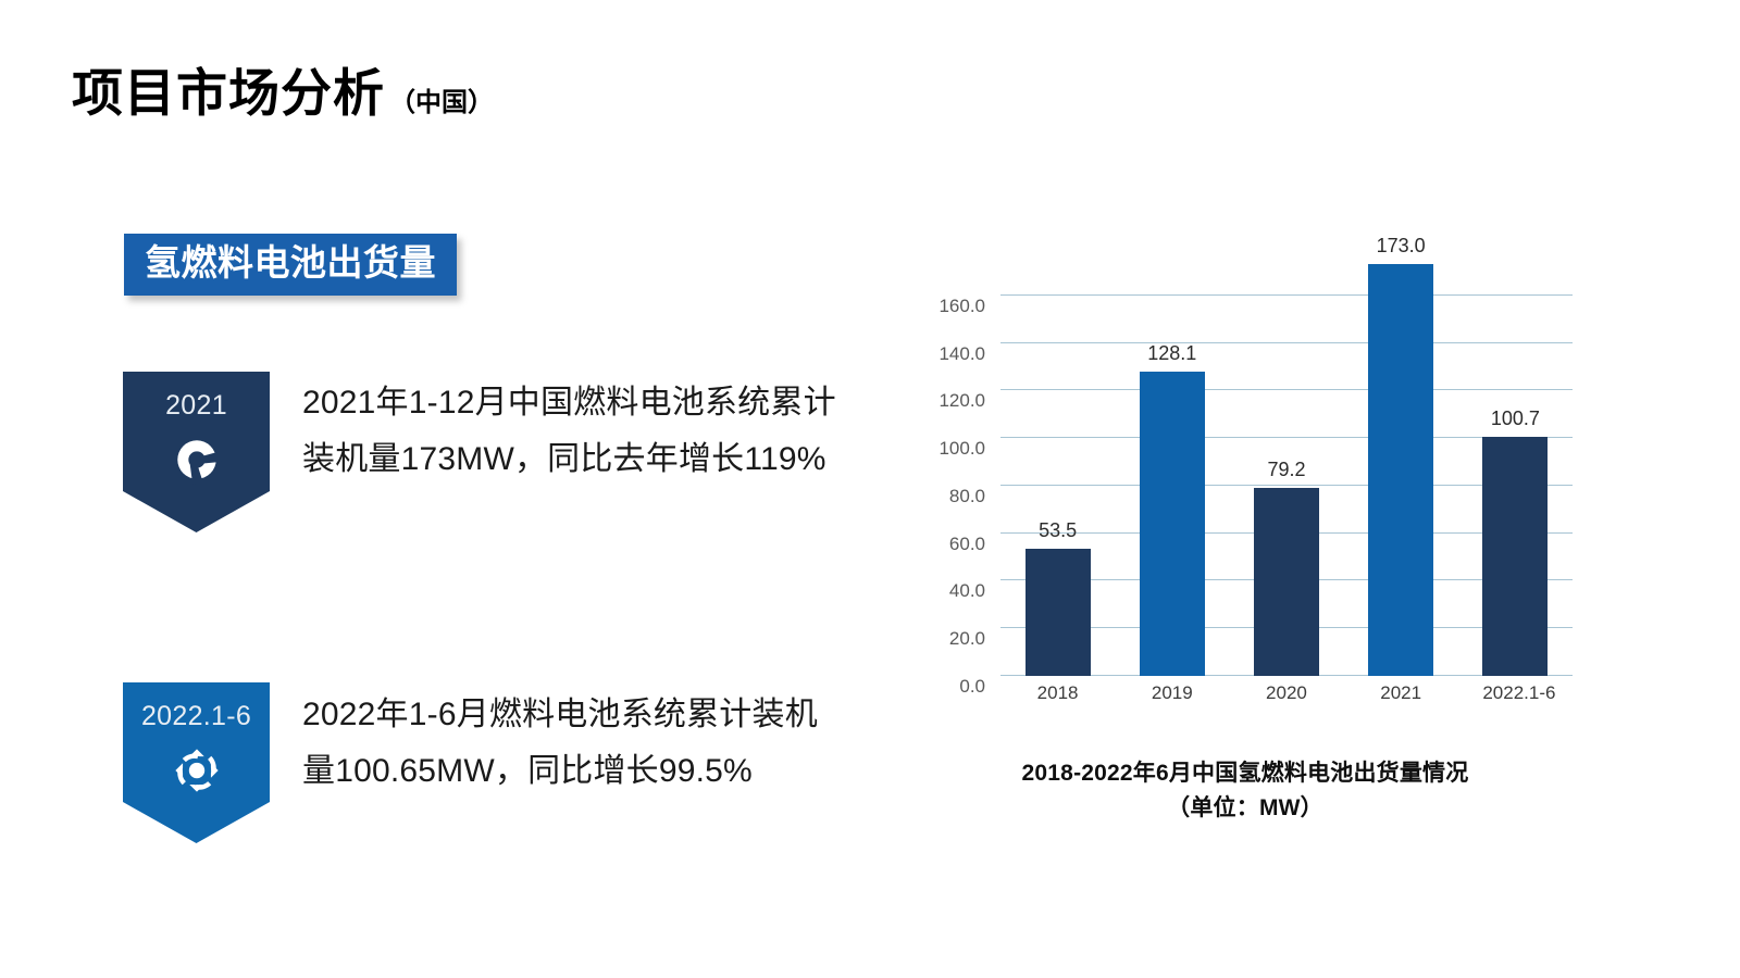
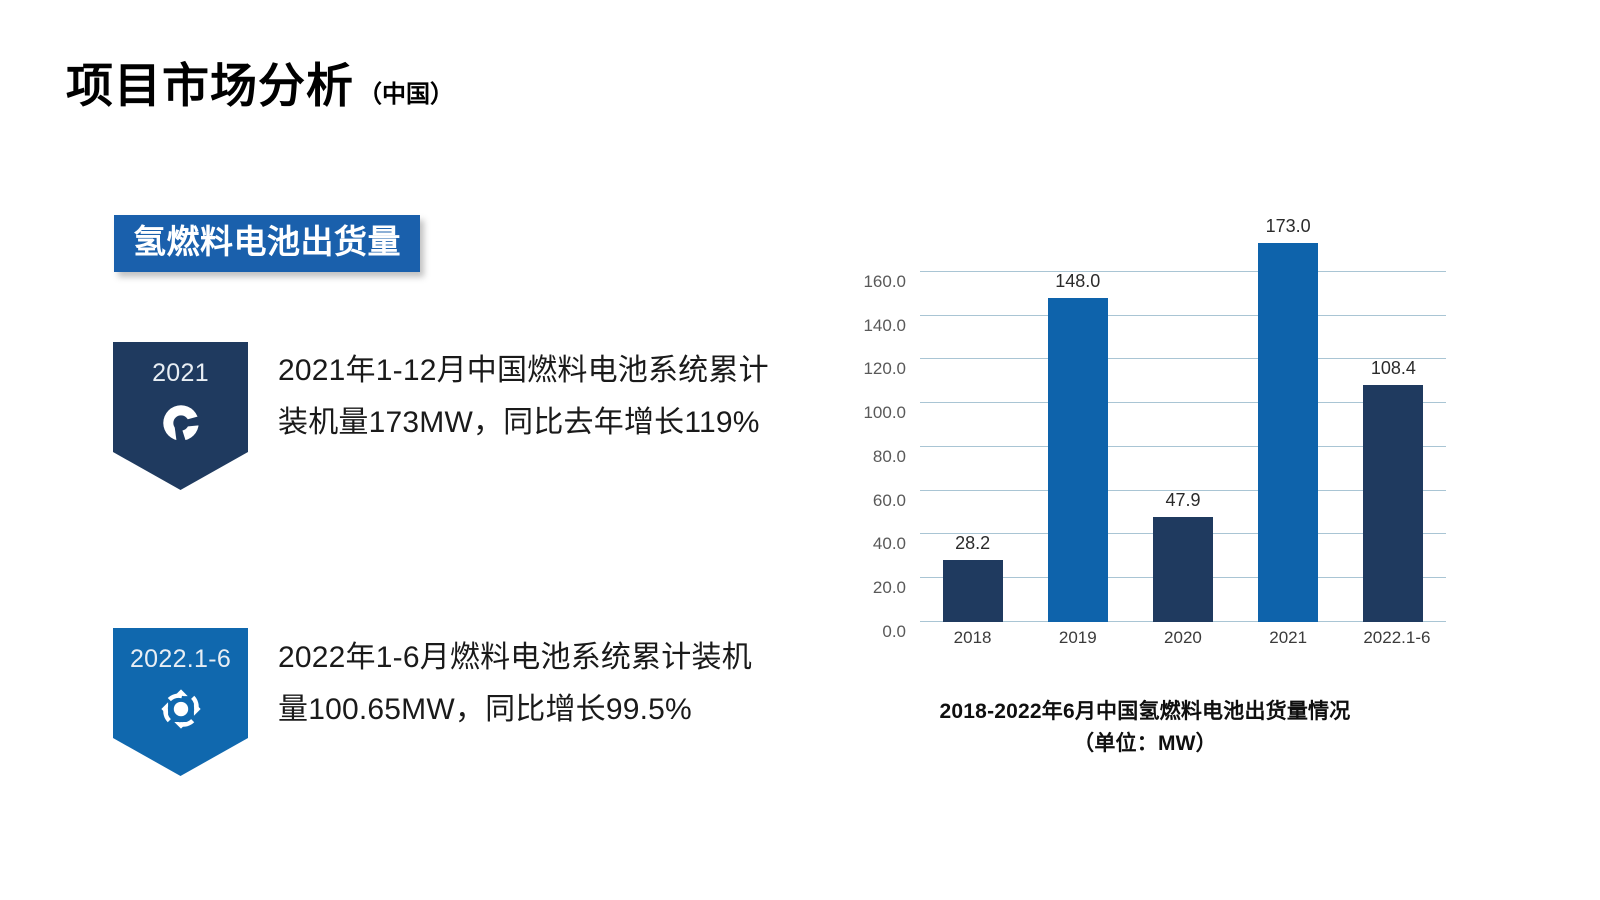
2018: 53.5 -> 28.2
2019: 128.1 -> 148.0
2020: 79.2 -> 47.9
2022.1-6: 100.7 -> 108.4
